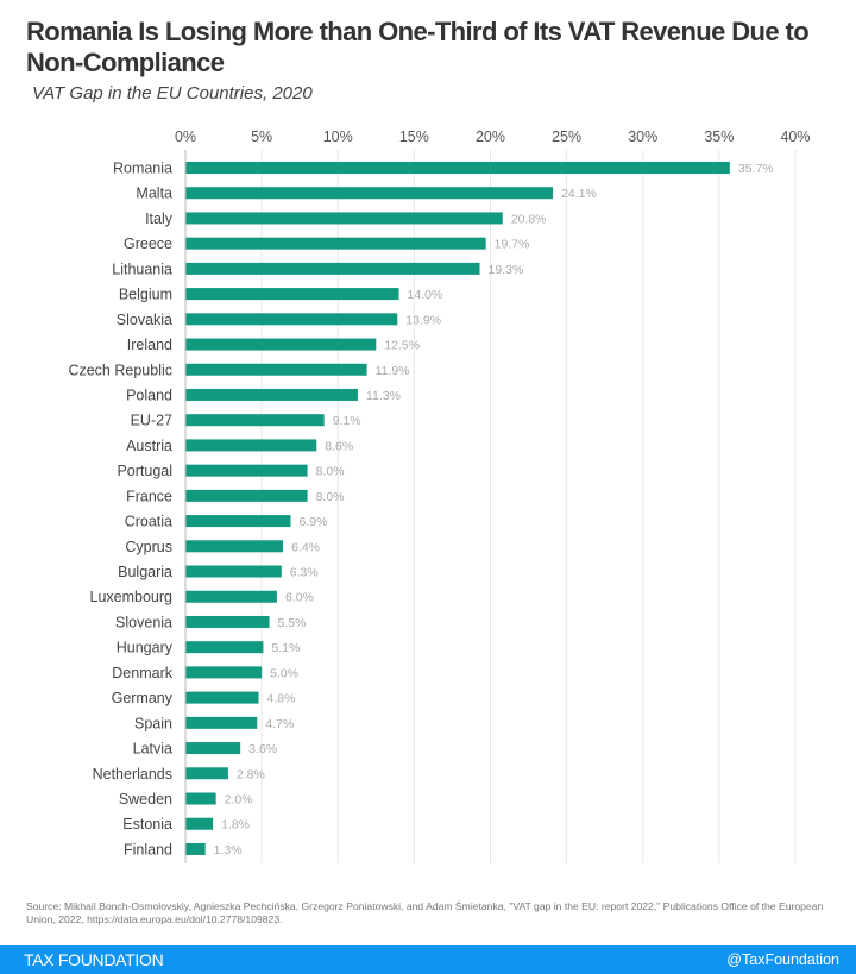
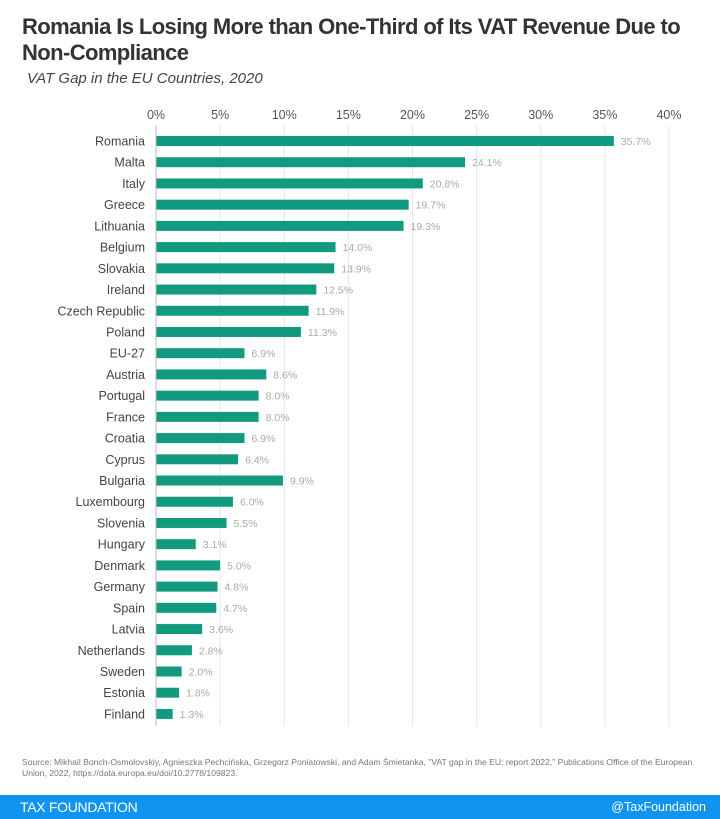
EU-27: 9.1% -> 6.9%
Bulgaria: 6.3% -> 9.9%
Hungary: 5.1% -> 3.1%
